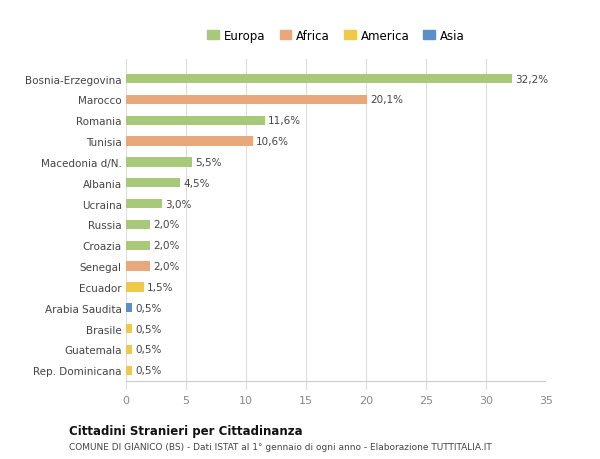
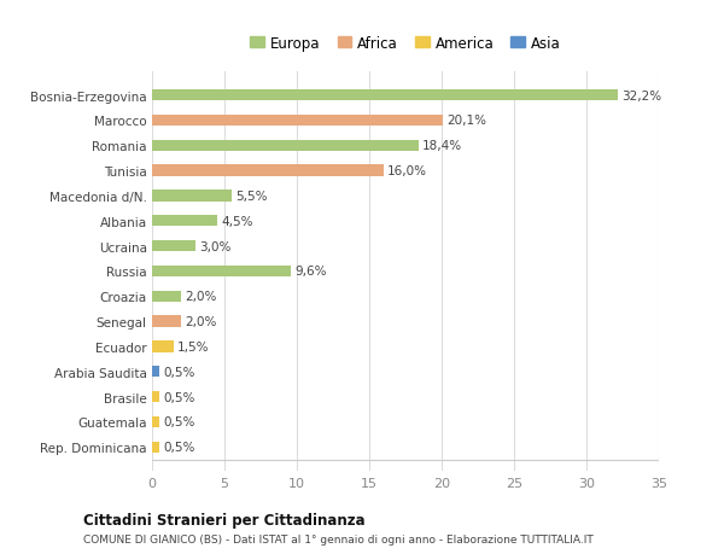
Romania: 11,6% -> 18,4%
Tunisia: 10,6% -> 16,0%
Russia: 2,0% -> 9,6%
